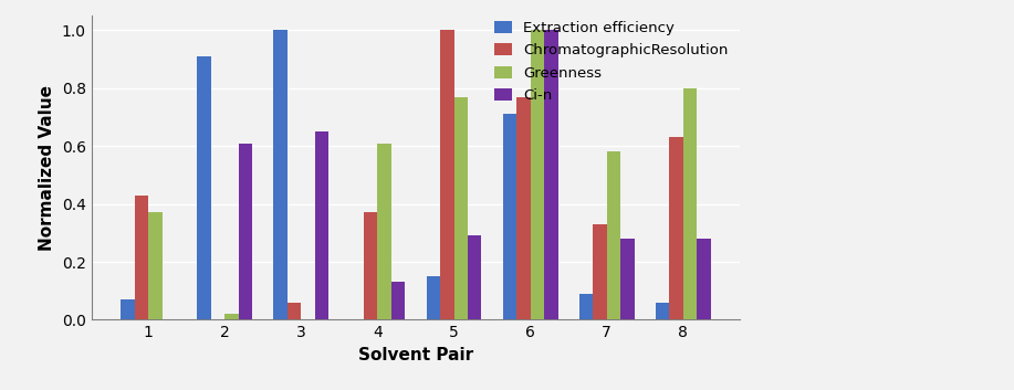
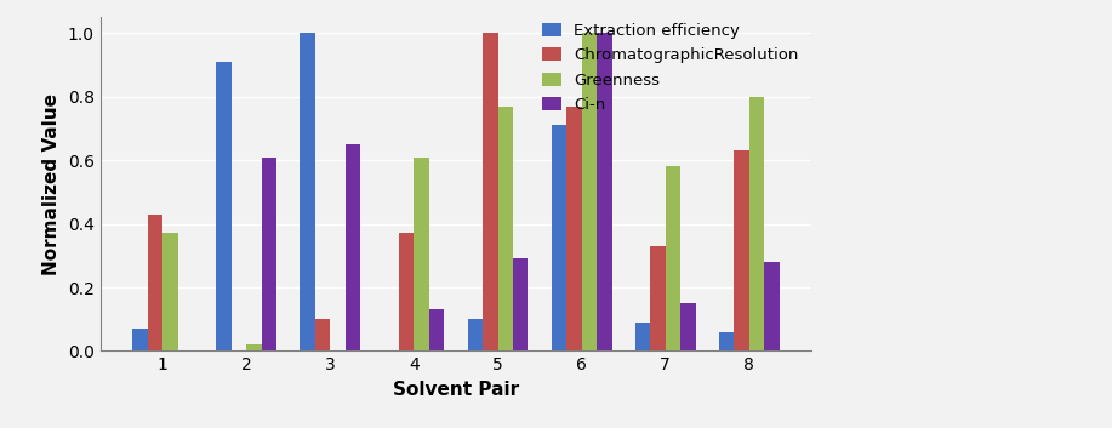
ChromatographicResolution/3: 0.06 -> 0.10
Extraction efficiency/5: 0.15 -> 0.10
Ci-n/7: 0.28 -> 0.15
